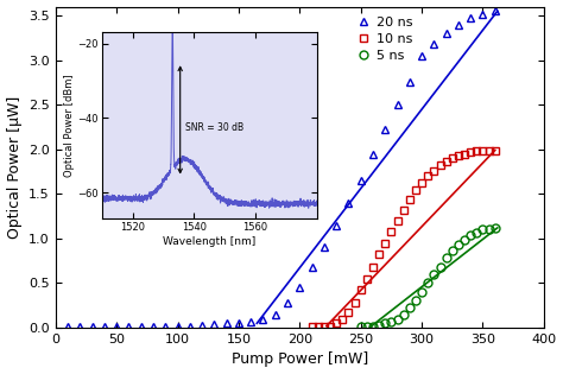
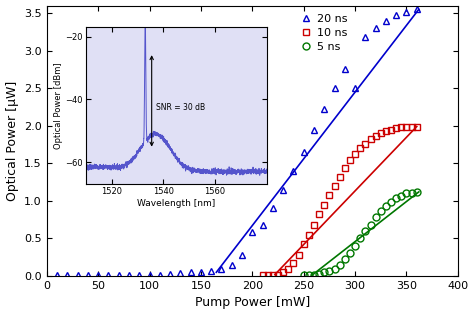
20 ns/200: 0.45 -> 0.58
20 ns/300: 3.05 -> 2.50
